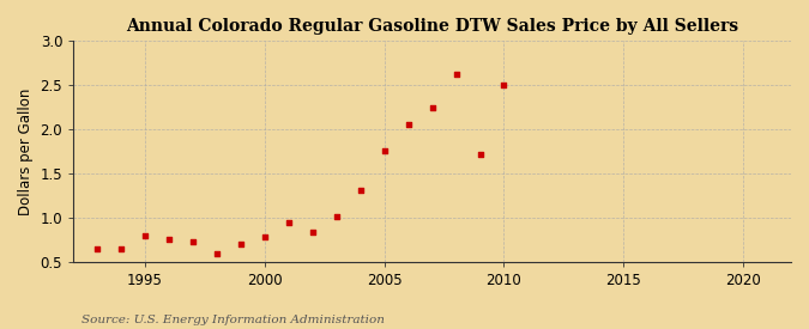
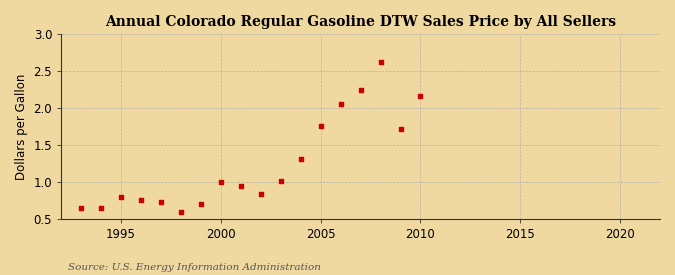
2000: 0.78 -> 1.00
2010: 2.50 -> 2.16
